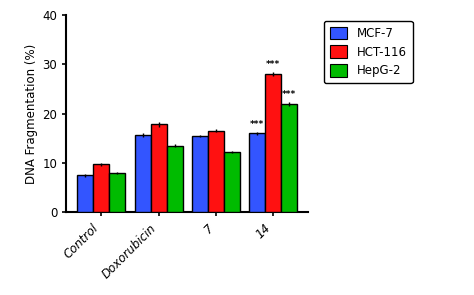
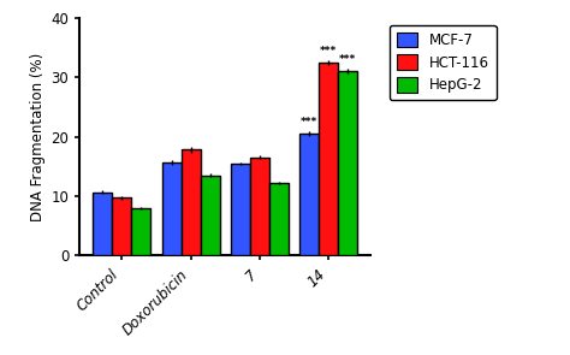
MCF-7/Control: 7.5 -> 10.7
MCF-7/14: 16.0 -> 20.5
HCT-116/14: 28.0 -> 32.5
HepG-2/14: 22.0 -> 31.0
